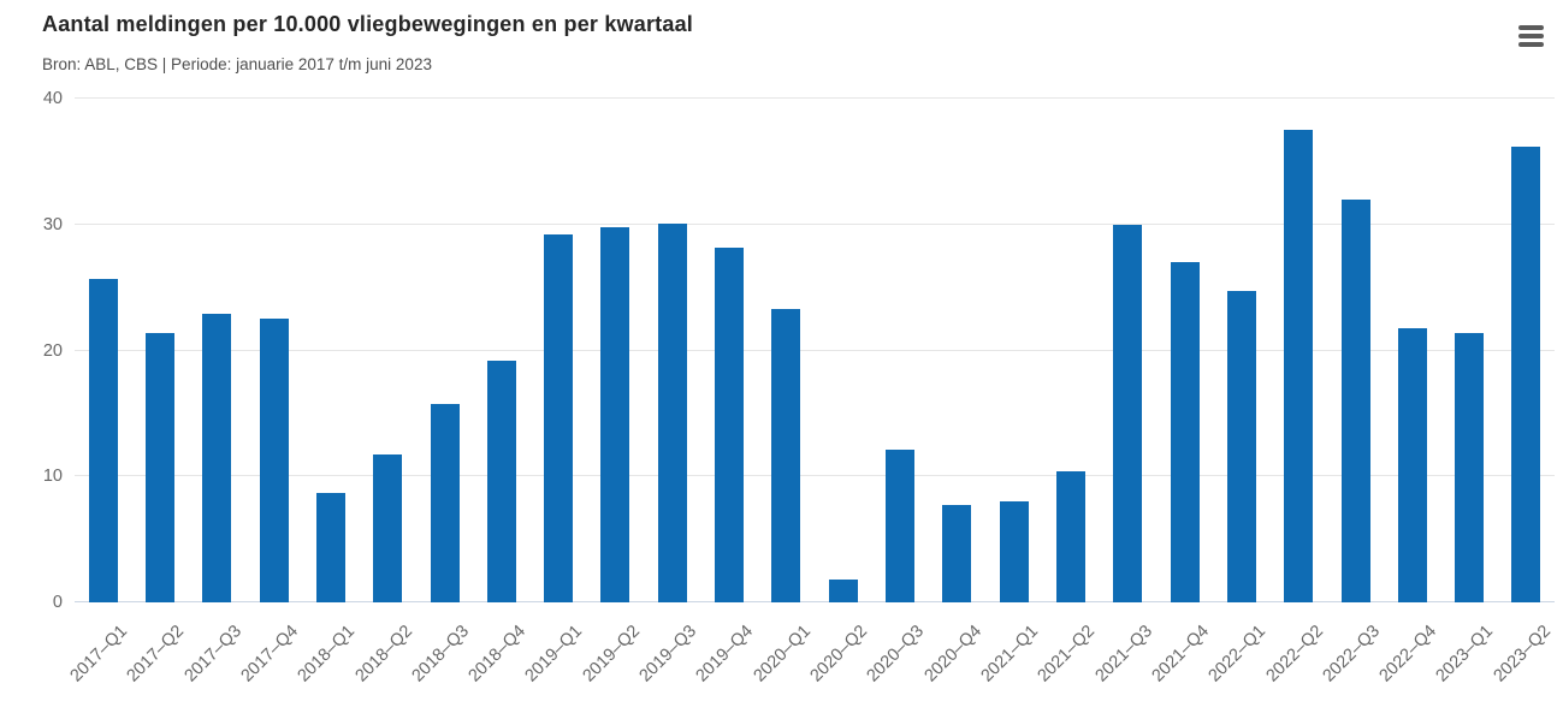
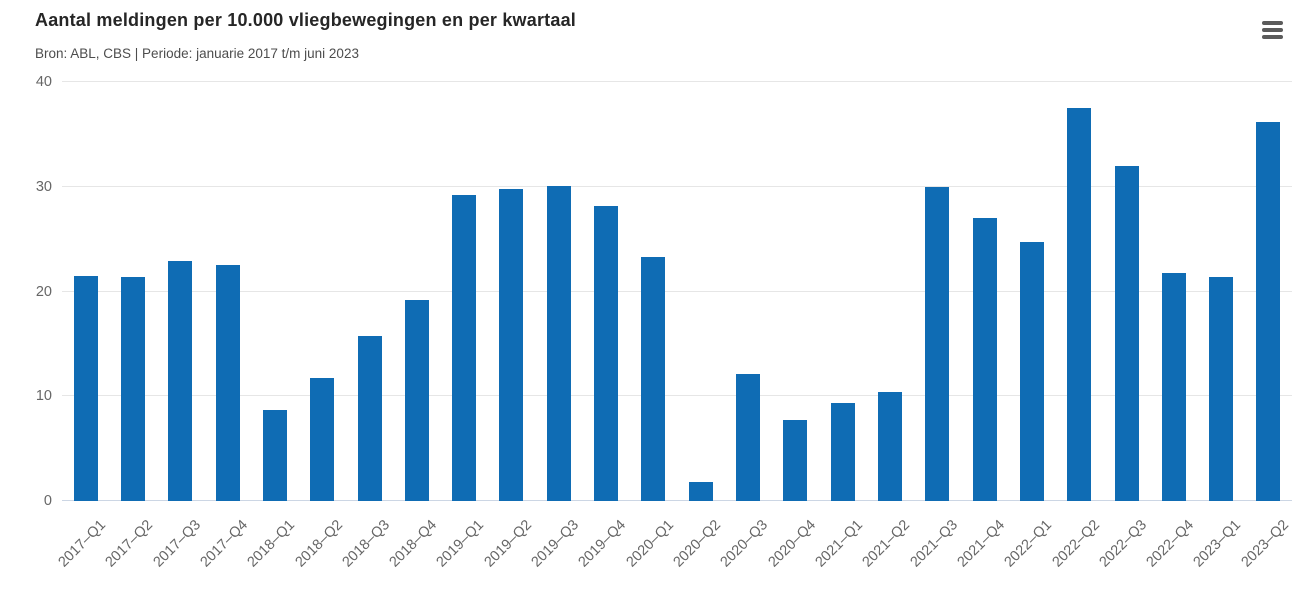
2017–Q1: 25.7 -> 21.5
2021–Q1: 8.0 -> 9.4
